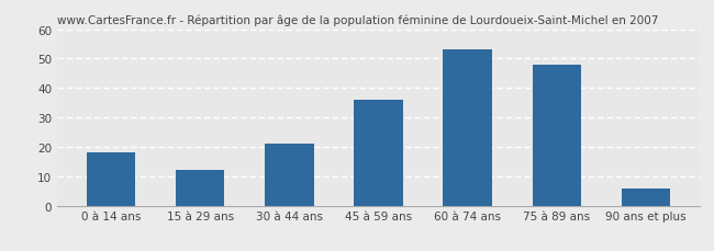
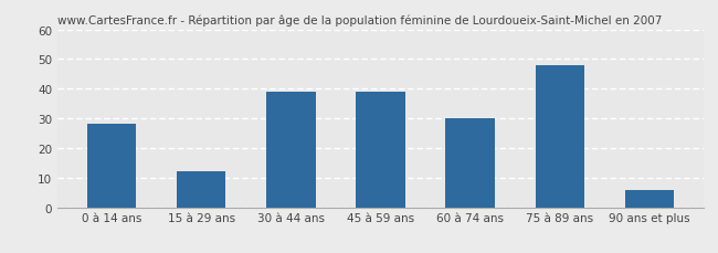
0 à 14 ans: 18 -> 28
30 à 44 ans: 21 -> 39
45 à 59 ans: 36 -> 39
60 à 74 ans: 53 -> 30
